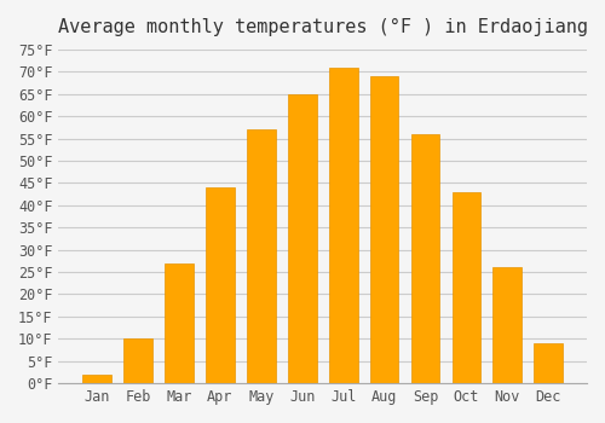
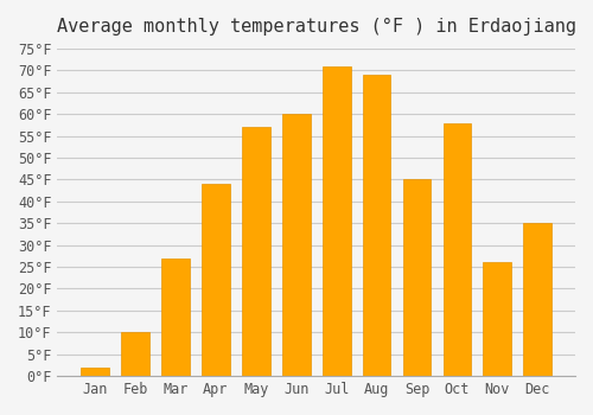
Jun: 65°F -> 60°F
Sep: 56°F -> 45°F
Oct: 43°F -> 58°F
Dec: 9°F -> 35°F
